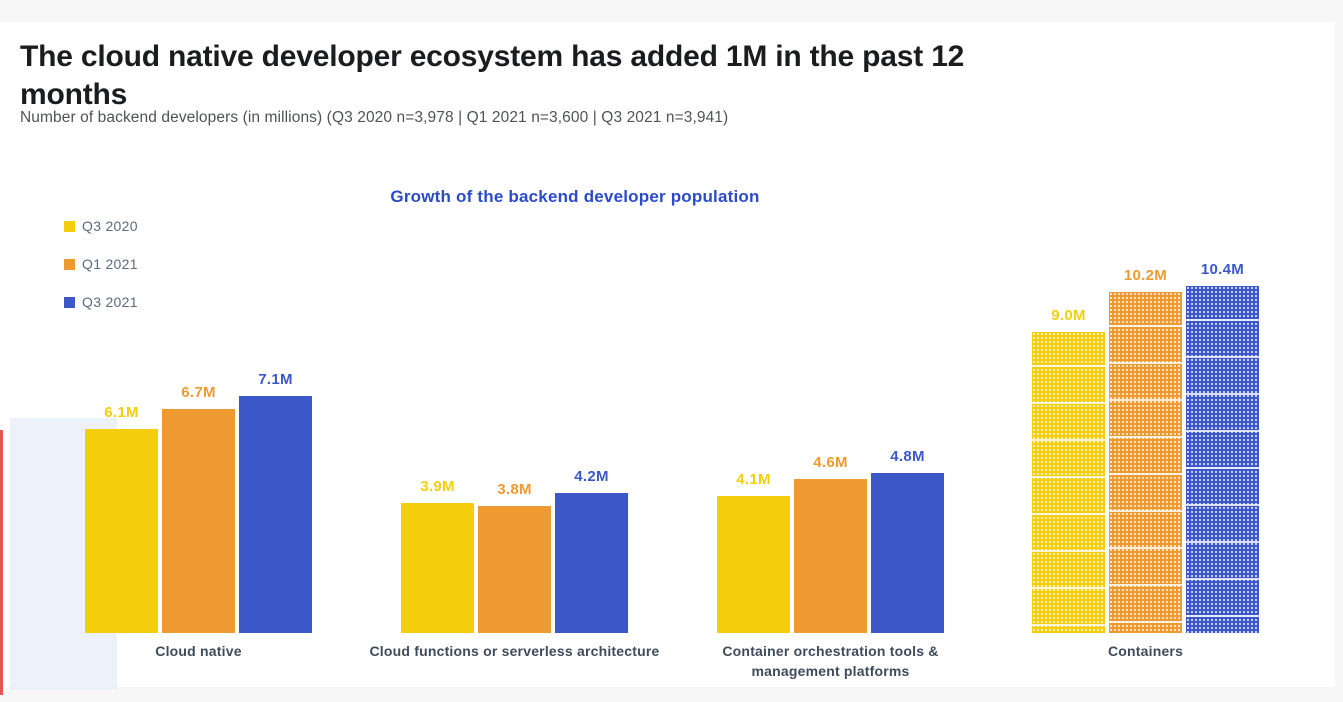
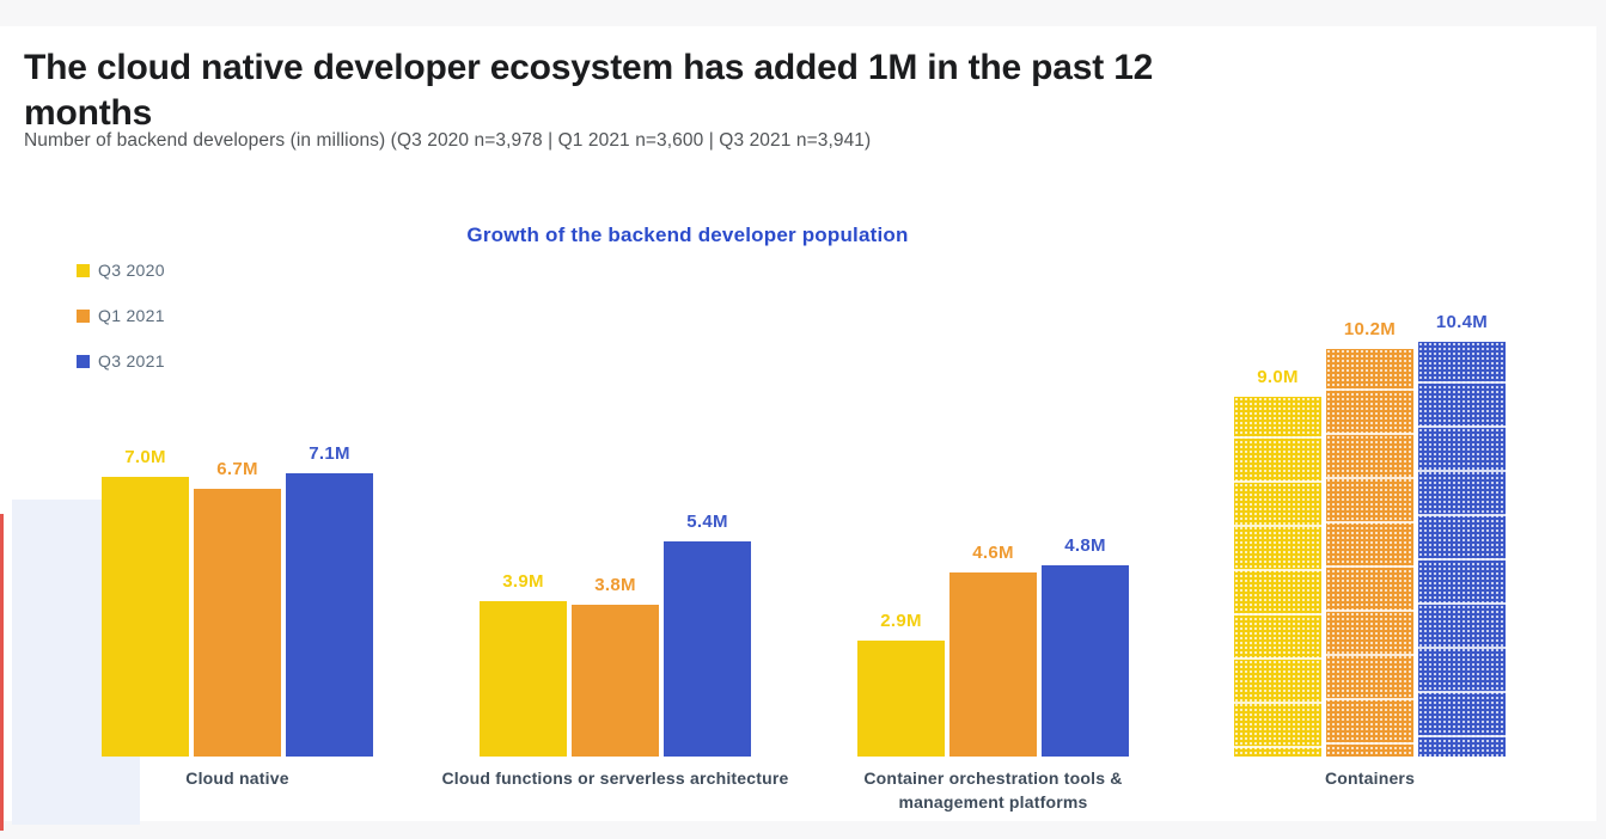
Q3 2020/Cloud native: 6.1M -> 7.0M
Q3 2021/Cloud functions or serverless architecture: 4.2M -> 5.4M
Q3 2020/Container orchestration tools & management platforms: 4.1M -> 2.9M
